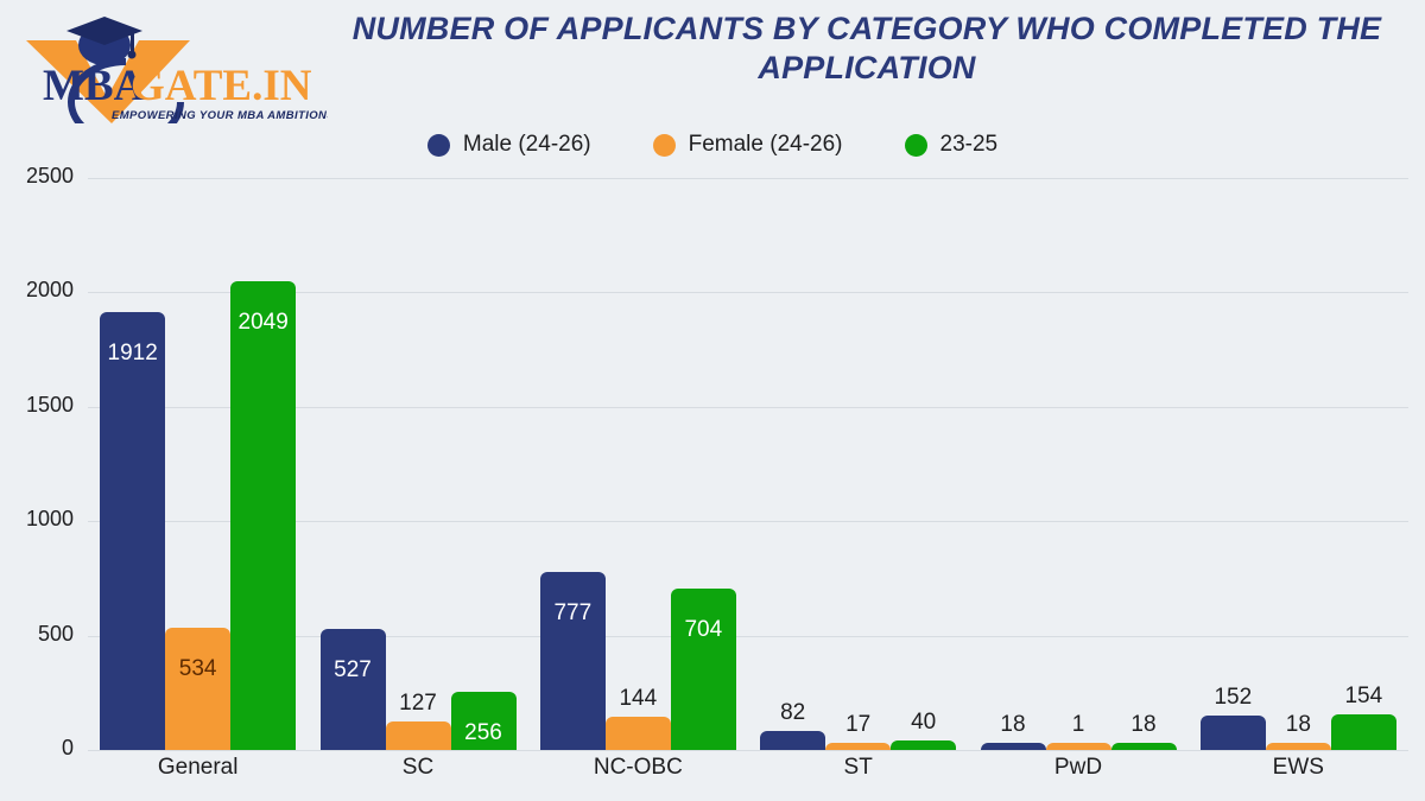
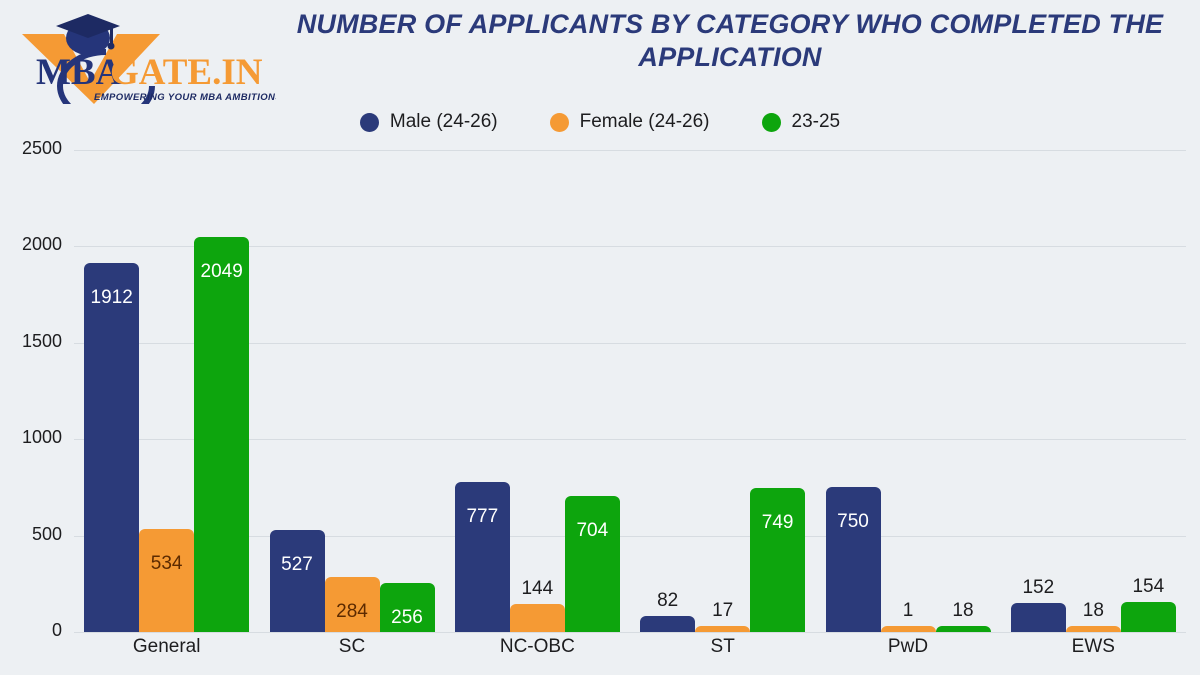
Female (24-26)/SC: 127 -> 284
23-25/ST: 40 -> 749
Male (24-26)/PwD: 18 -> 750
